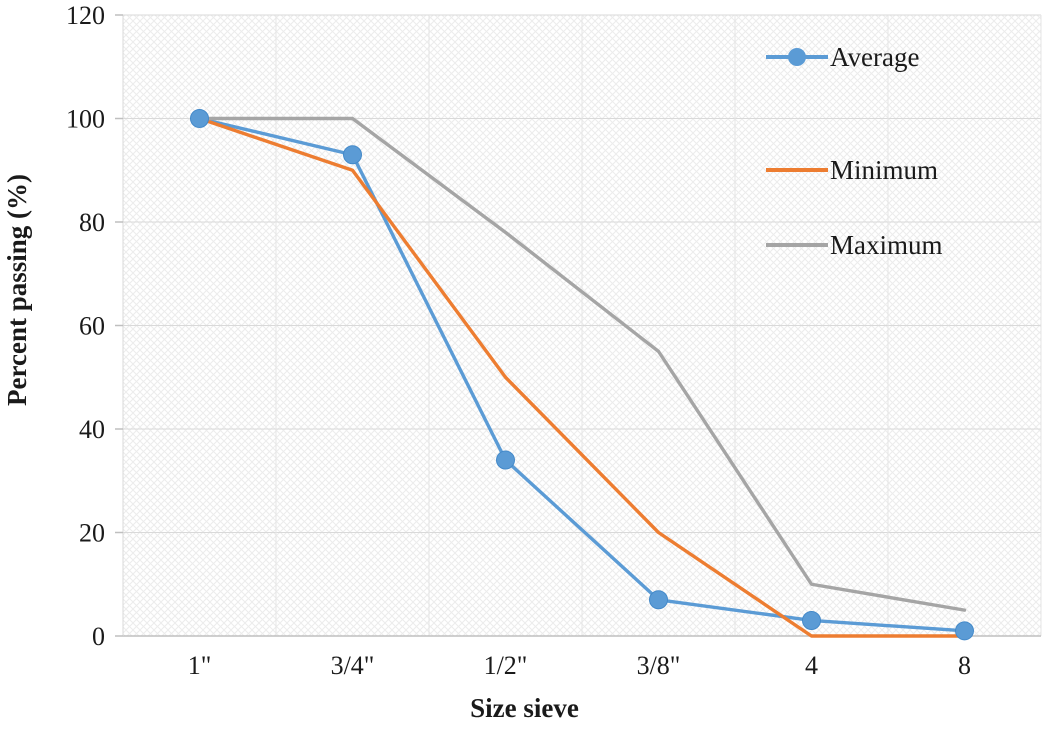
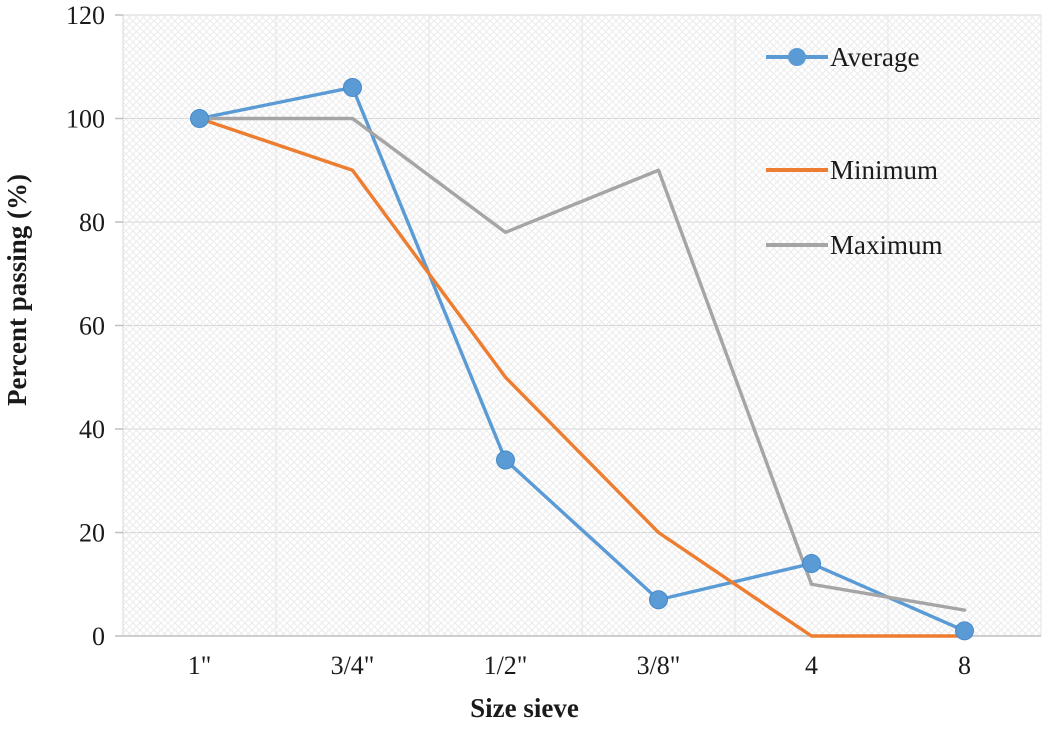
Average/3/4": 93 -> 106
Maximum/3/8": 55 -> 90
Average/4: 3 -> 14
